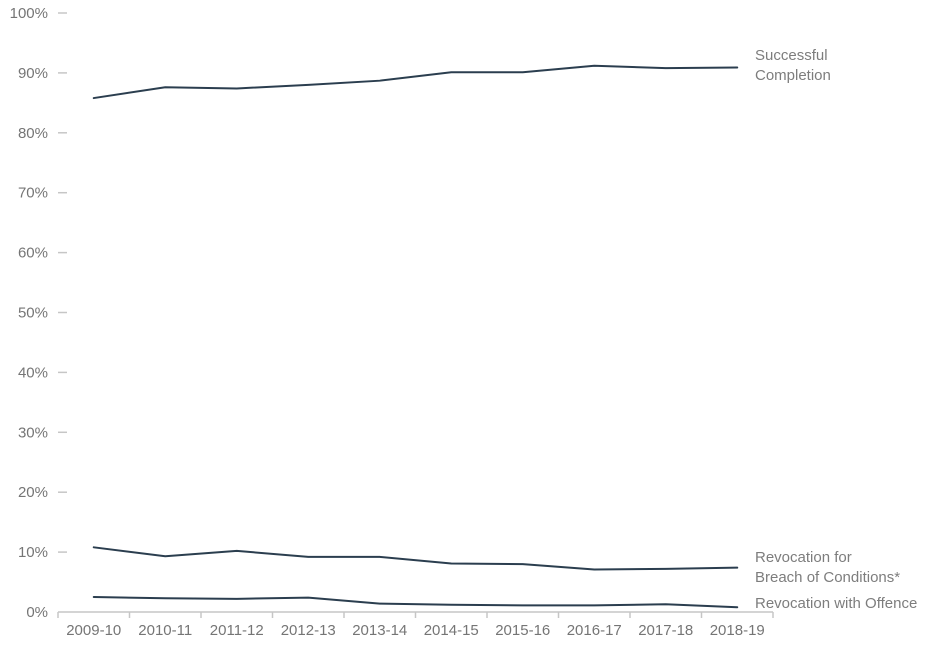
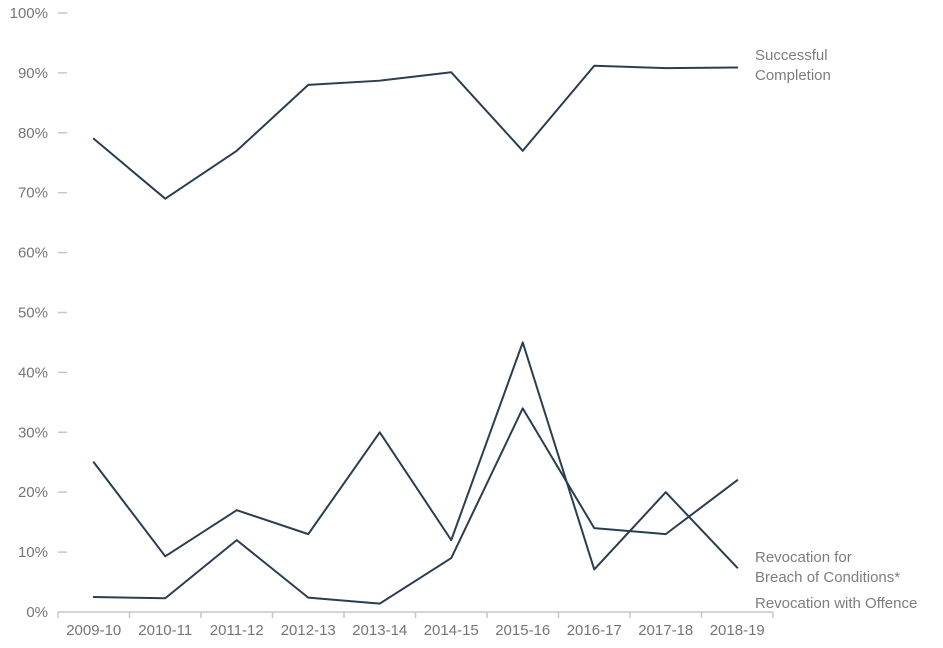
Successful Completion/2009-10: 86% -> 79%
Revocation for Breach of Conditions*/2009-10: 11% -> 25%
Successful Completion/2010-11: 88% -> 69%
Successful Completion/2011-12: 87% -> 77%
Revocation for Breach of Conditions*/2011-12: 10% -> 17%
Revocation with Offence/2011-12: 2% -> 12%
Revocation for Breach of Conditions*/2012-13: 9% -> 13%
Revocation for Breach of Conditions*/2013-14: 9% -> 30%
Revocation for Breach of Conditions*/2014-15: 8% -> 12%
Revocation with Offence/2014-15: 1% -> 9%
Successful Completion/2015-16: 90% -> 77%
Revocation for Breach of Conditions*/2015-16: 8% -> 45%
Revocation with Offence/2015-16: 1% -> 34%
Revocation with Offence/2016-17: 1% -> 14%
Revocation for Breach of Conditions*/2017-18: 7% -> 20%
Revocation with Offence/2017-18: 1% -> 13%
Revocation with Offence/2018-19: 1% -> 22%
